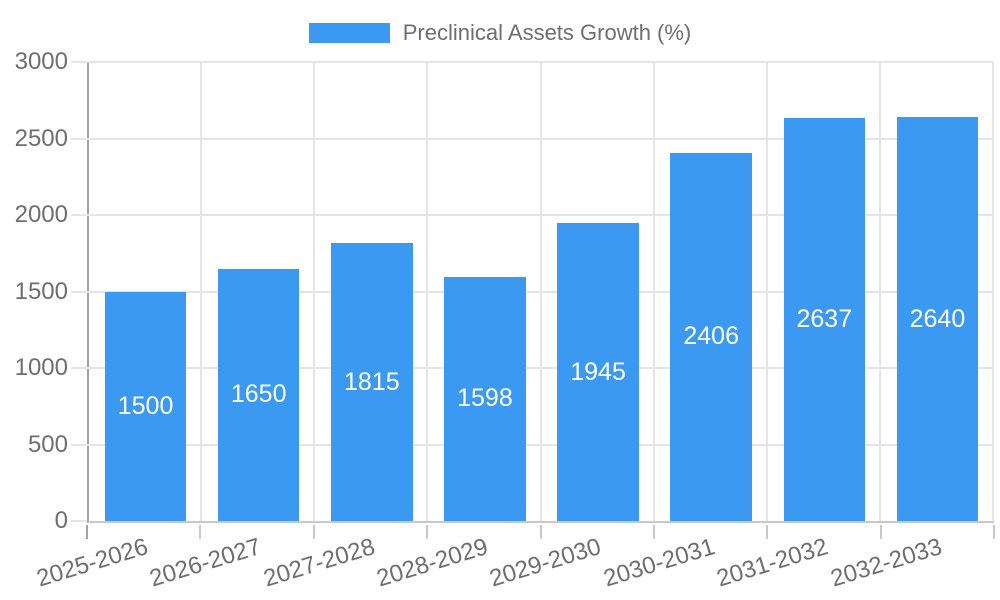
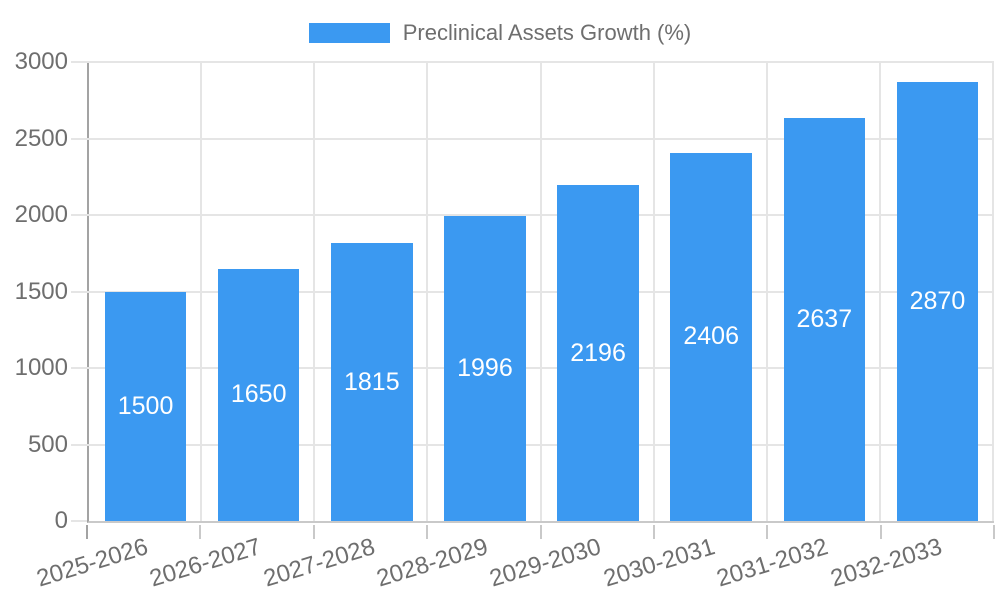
2028-2029: 1598 -> 1996
2029-2030: 1945 -> 2196
2032-2033: 2640 -> 2870
